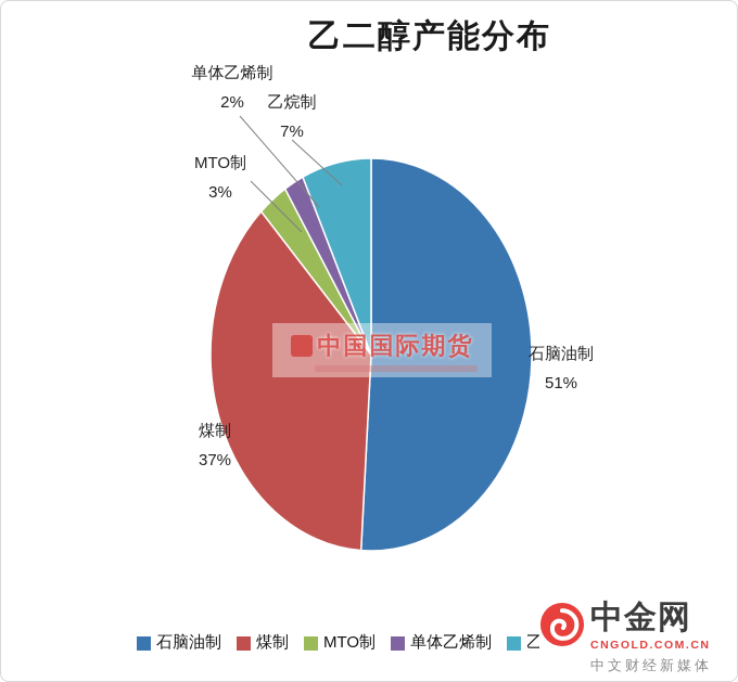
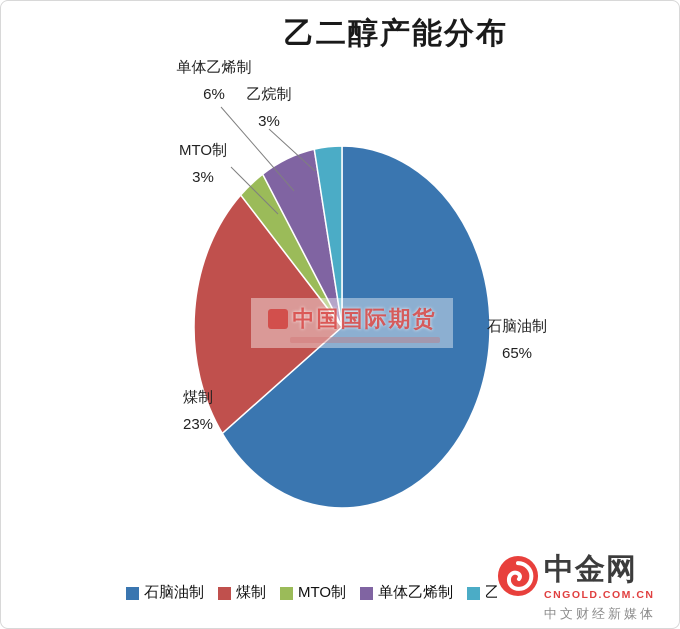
石脑油制: 51% -> 65%
煤制: 37% -> 23%
单体乙烯制: 2% -> 6%
乙烷制: 7% -> 3%
